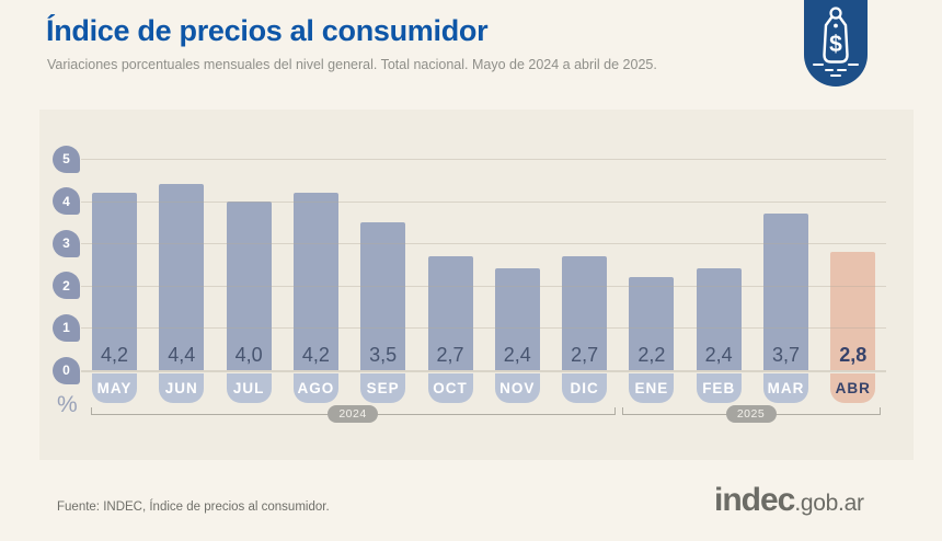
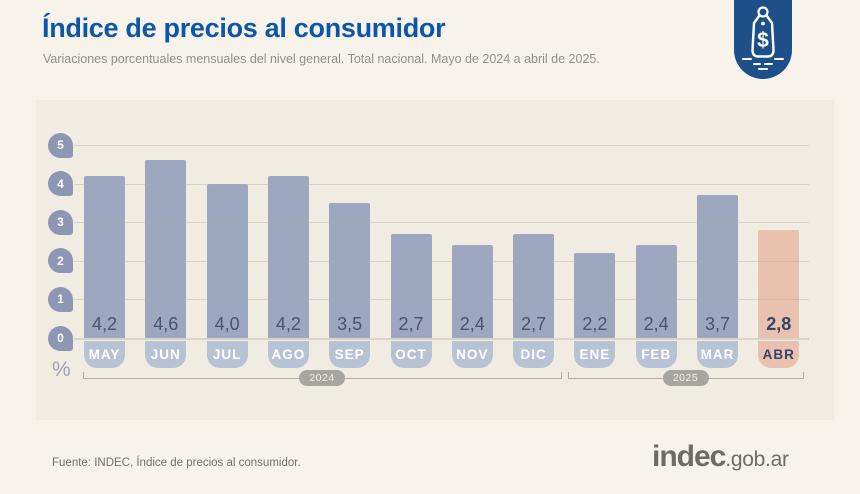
JUN: 4,4 -> 4,6
